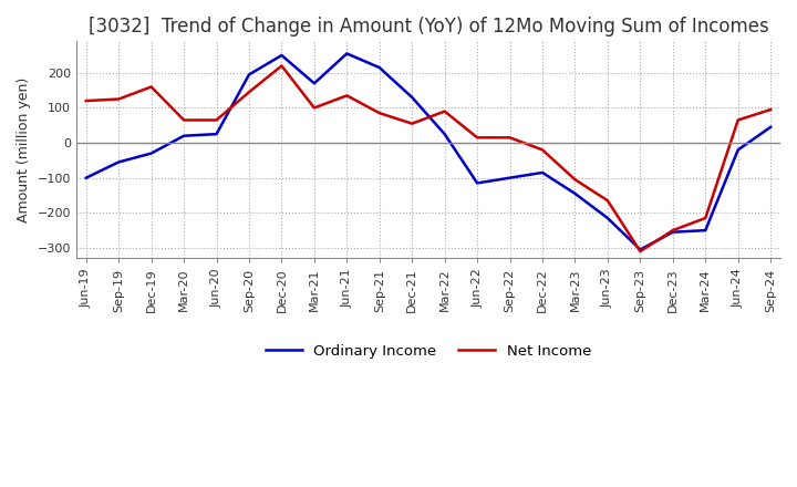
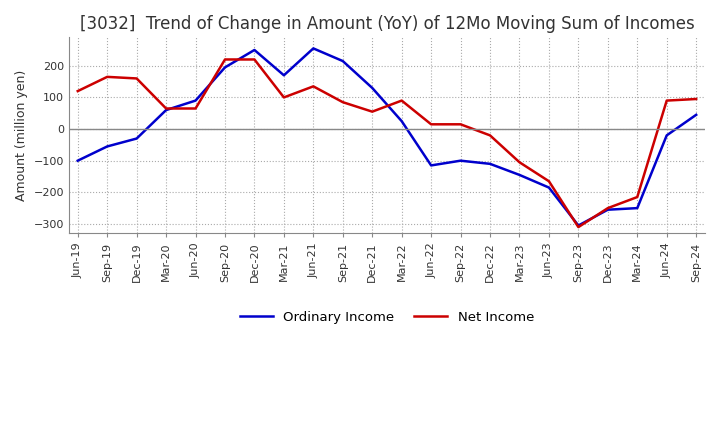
Net Income/Sep-19: 125 -> 165
Ordinary Income/Mar-20: 20 -> 60
Ordinary Income/Jun-20: 25 -> 90
Net Income/Sep-20: 145 -> 220
Ordinary Income/Dec-22: -85 -> -110
Ordinary Income/Jun-23: -215 -> -185
Net Income/Jun-24: 65 -> 90
